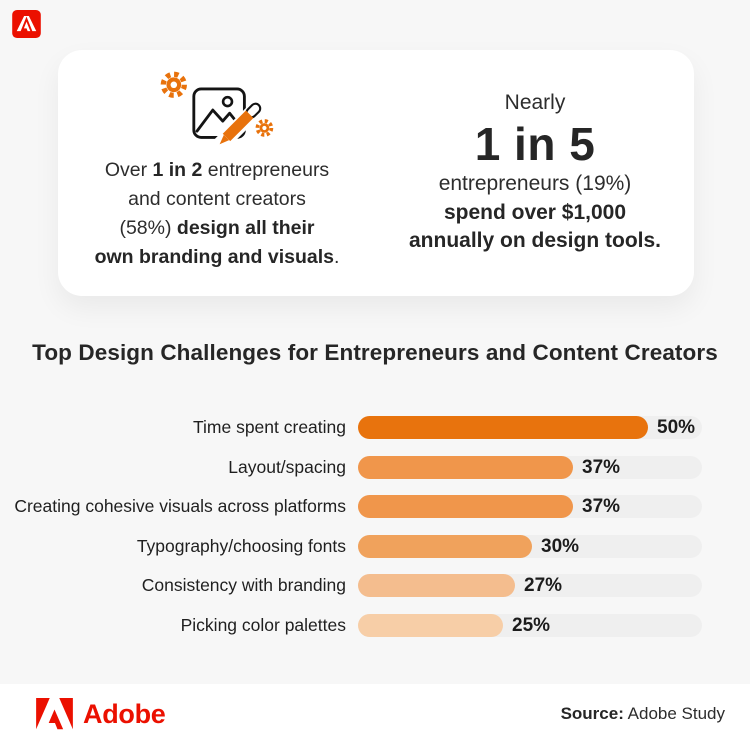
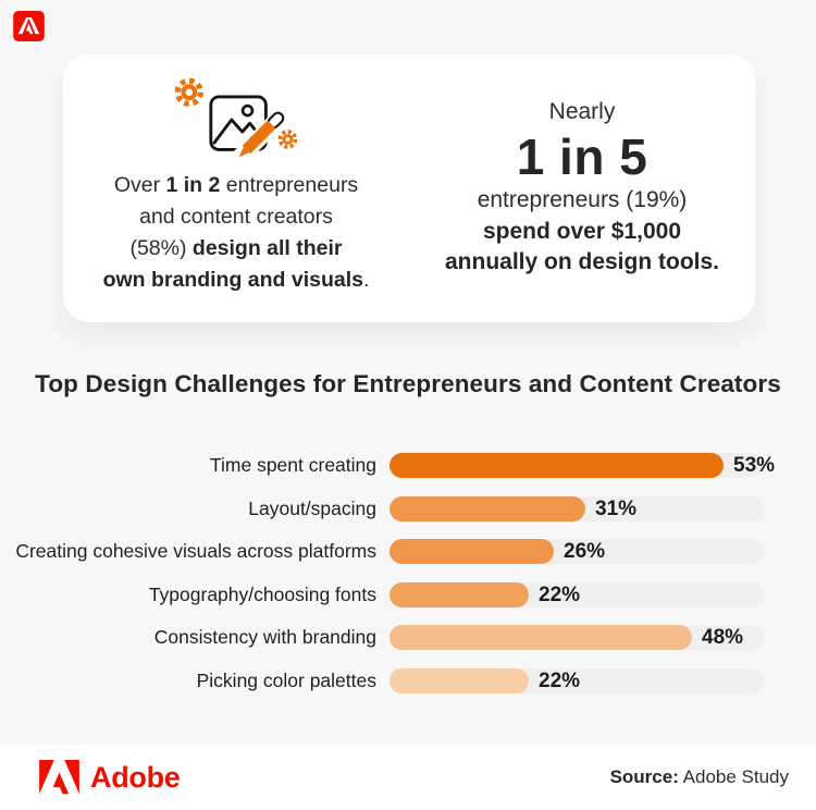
Time spent creating: 50% -> 53%
Layout/spacing: 37% -> 31%
Creating cohesive visuals across platforms: 37% -> 26%
Typography/choosing fonts: 30% -> 22%
Consistency with branding: 27% -> 48%
Picking color palettes: 25% -> 22%
